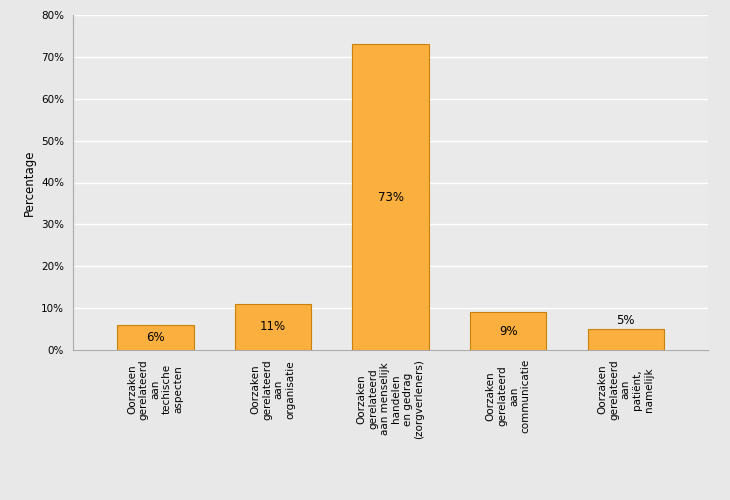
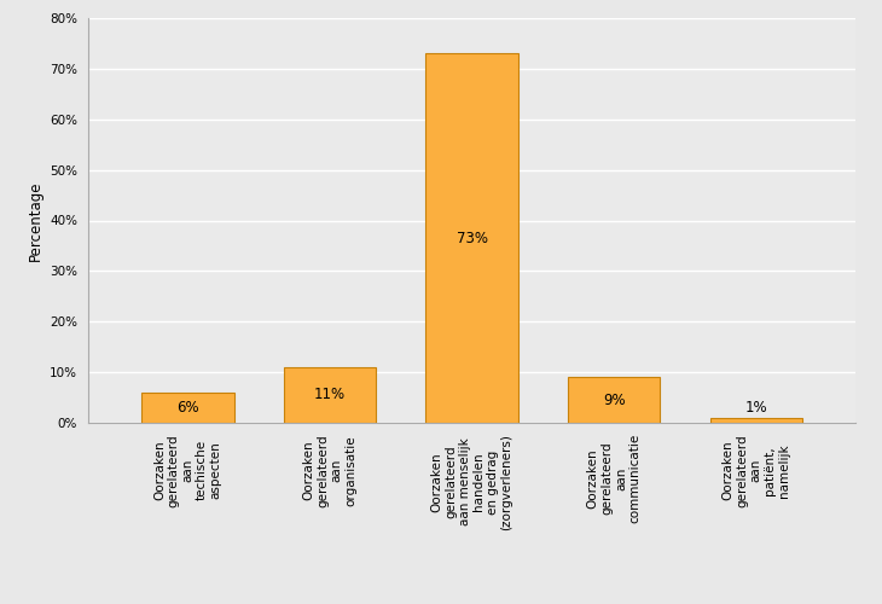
Oorzaken gerelateerd aan patiënt, namelijk: 5% -> 1%
